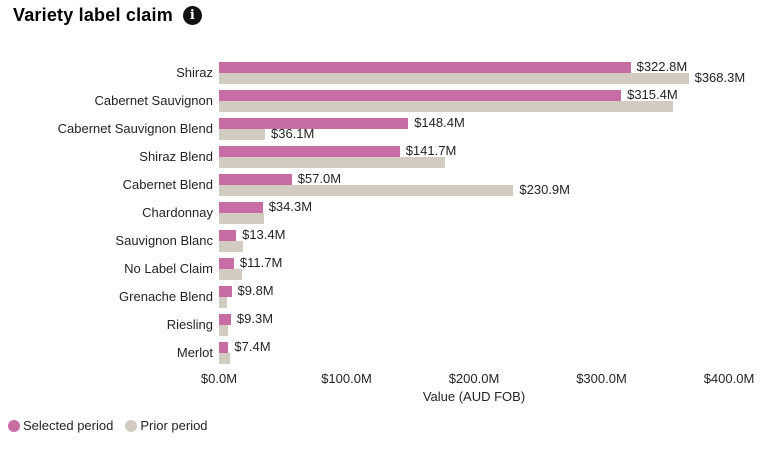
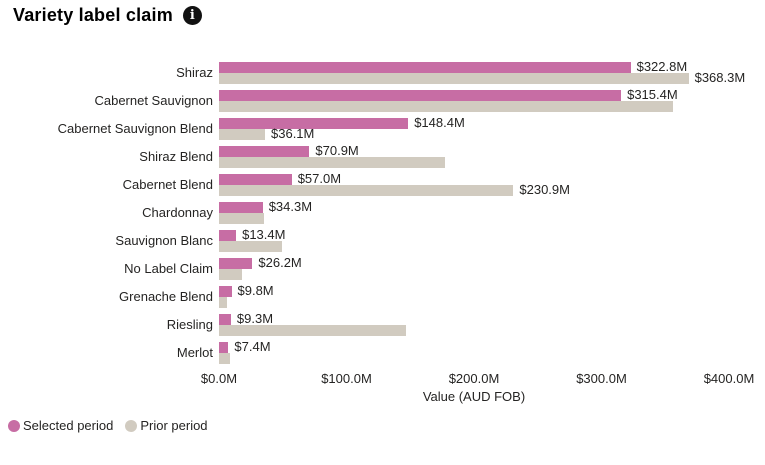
Selected period/Shiraz Blend: $141.7M -> $70.9M
Prior period/Sauvignon Blanc: $19M -> $49M
Selected period/No Label Claim: $11.7M -> $26.2M
Prior period/Riesling: $7M -> $147M
